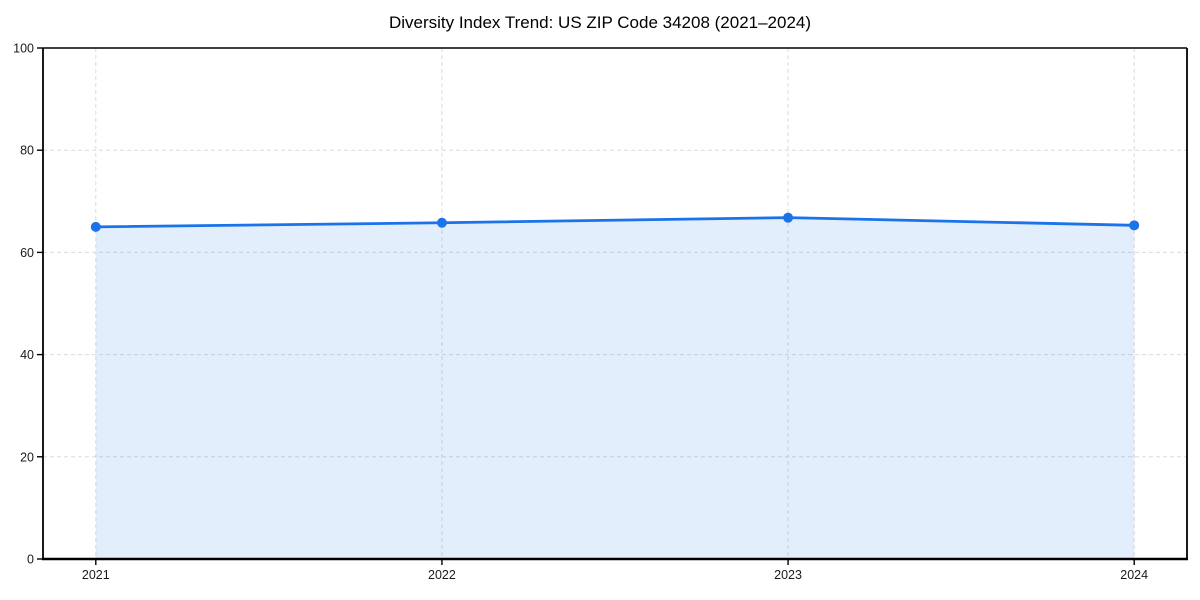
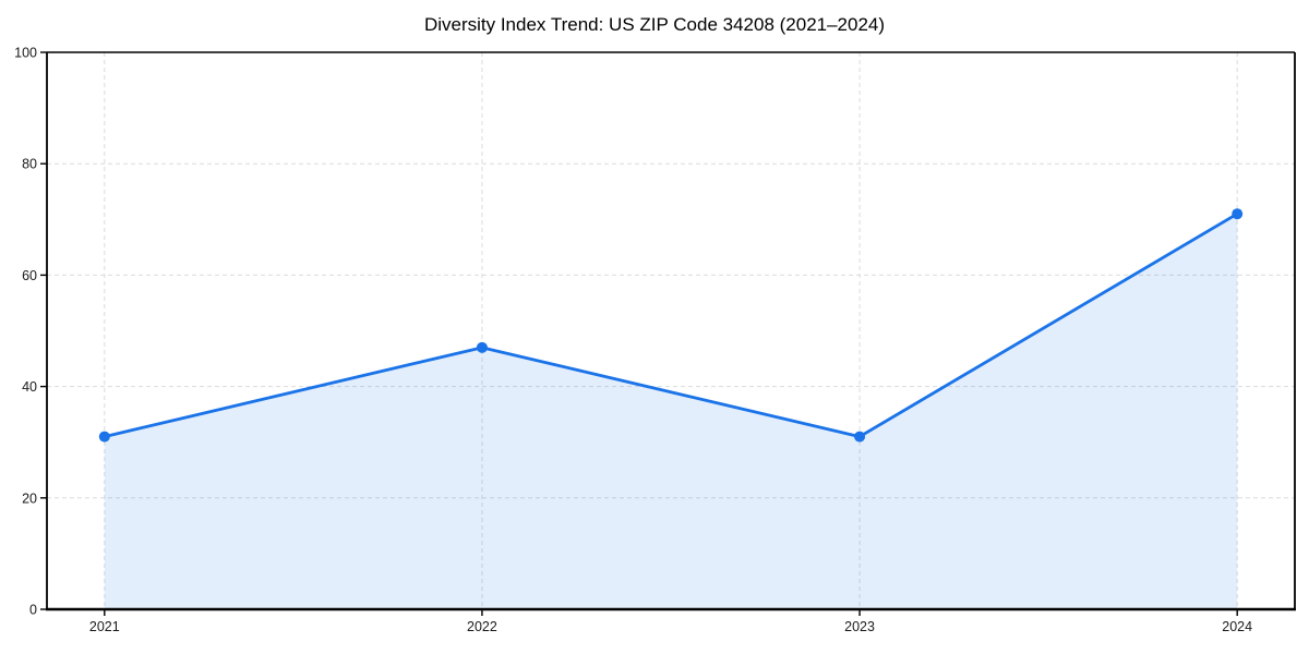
2021: 65 -> 31
2022: 66 -> 47
2023: 67 -> 31
2024: 65 -> 71
